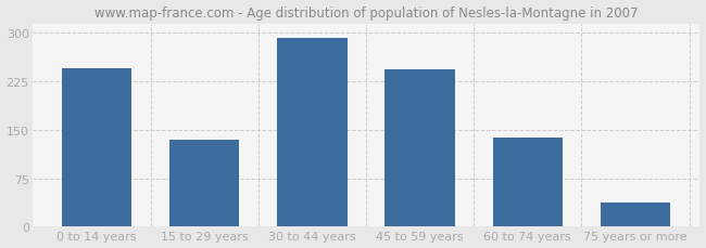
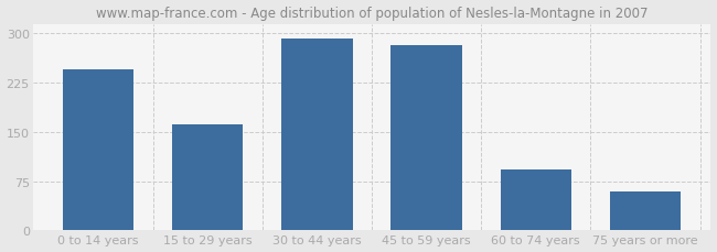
15 to 29 years: 134 -> 162
45 to 59 years: 244 -> 283
60 to 74 years: 138 -> 93
75 years or more: 38 -> 60
